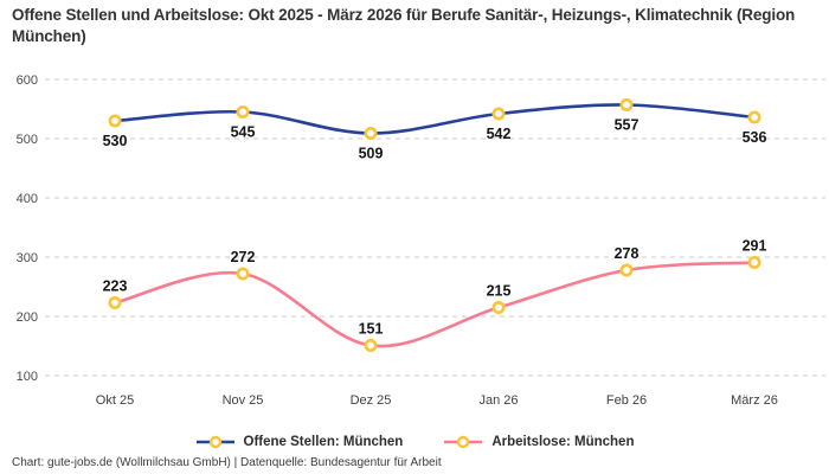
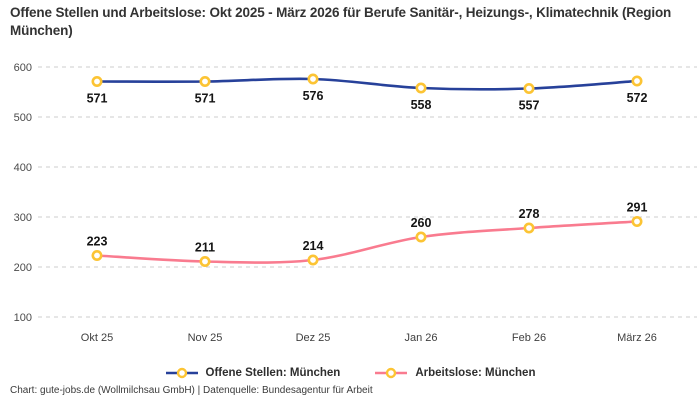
Offene Stellen: München/Okt 25: 530 -> 571
Offene Stellen: München/Nov 25: 545 -> 571
Arbeitslose: München/Nov 25: 272 -> 211
Offene Stellen: München/Dez 25: 509 -> 576
Arbeitslose: München/Dez 25: 151 -> 214
Offene Stellen: München/Jan 26: 542 -> 558
Arbeitslose: München/Jan 26: 215 -> 260
Offene Stellen: München/März 26: 536 -> 572
